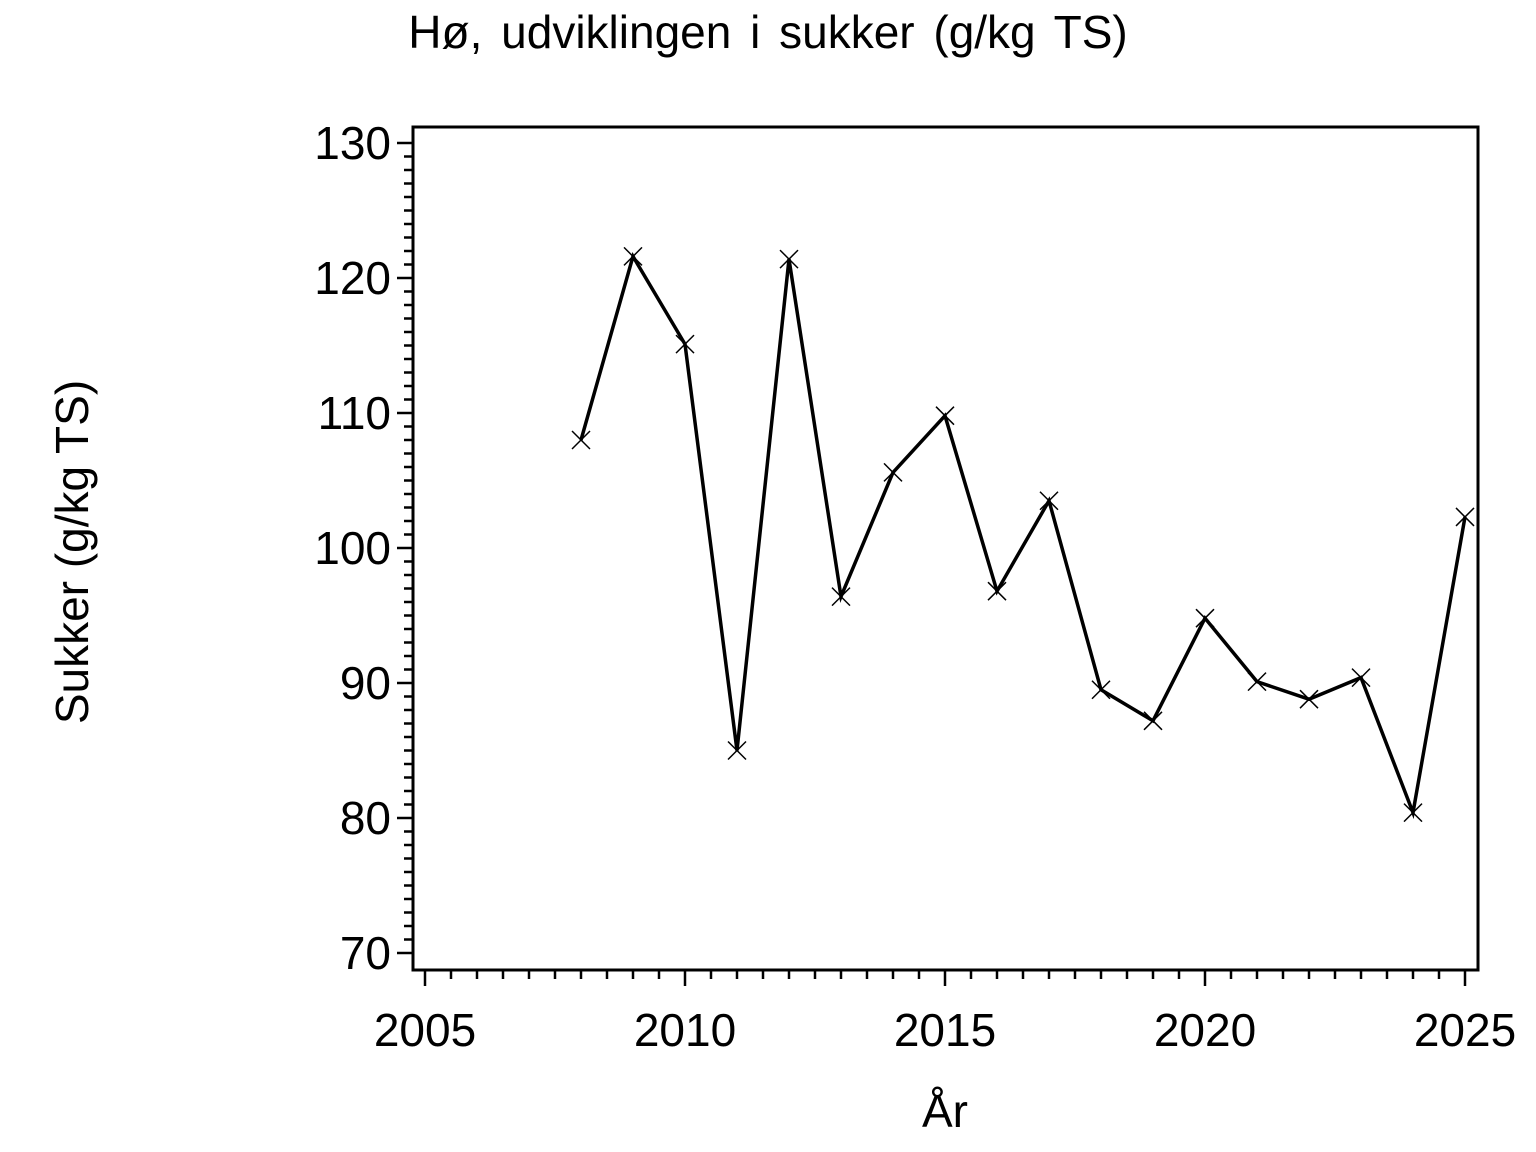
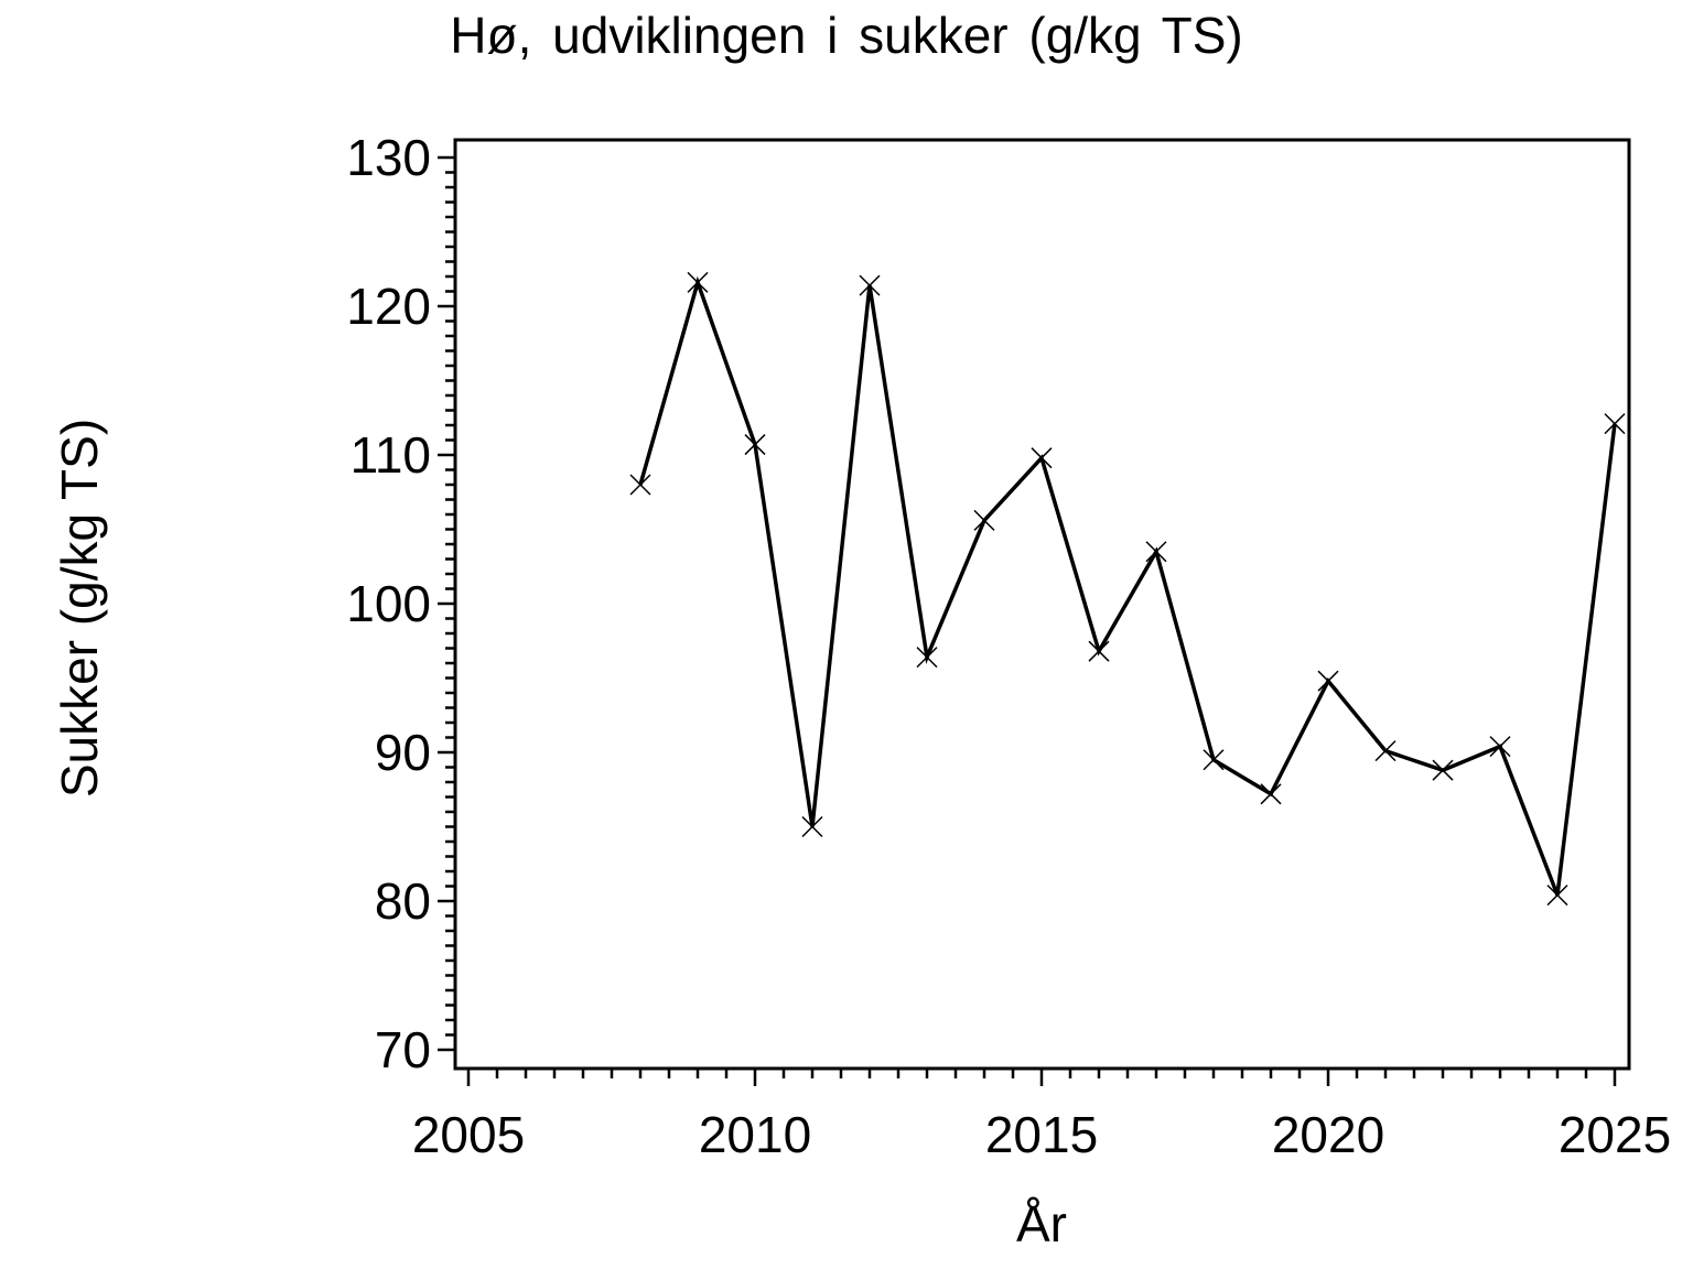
2010: 115.1 -> 110.7
2025: 102.3 -> 112.1
